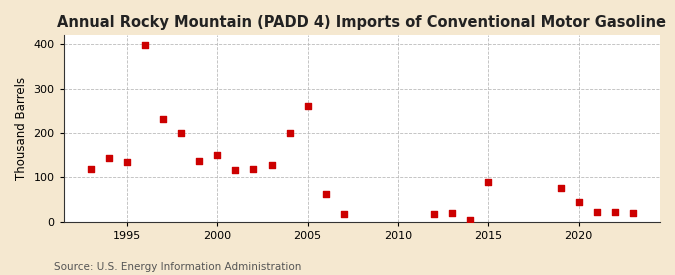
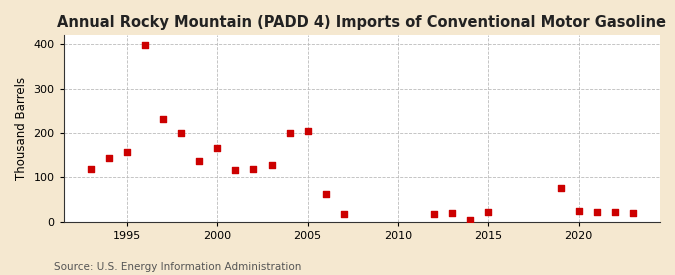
1995: 135 -> 158
2000: 150 -> 166
2005: 260 -> 204
2015: 90 -> 21
2020: 45 -> 25
